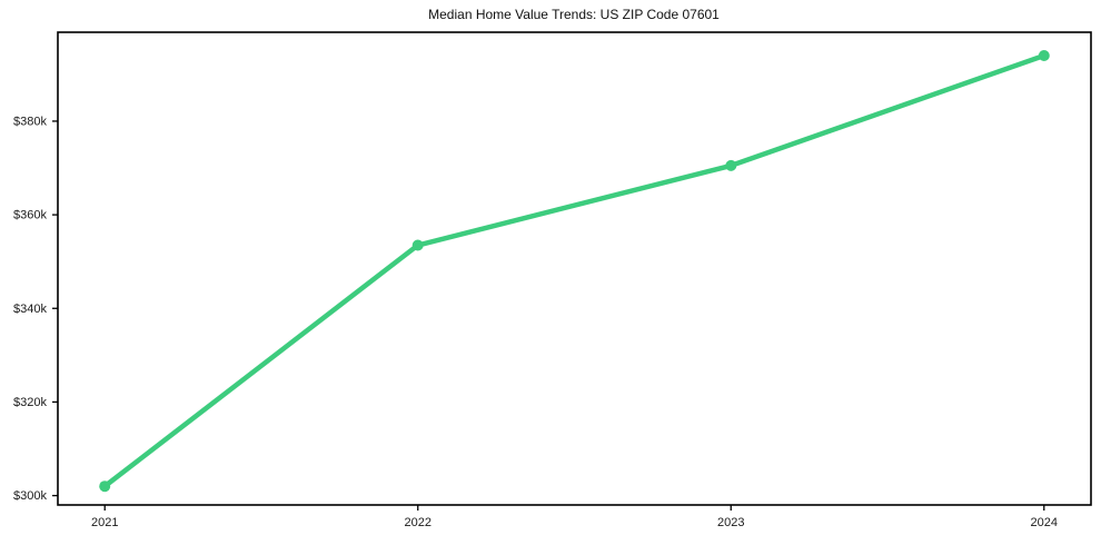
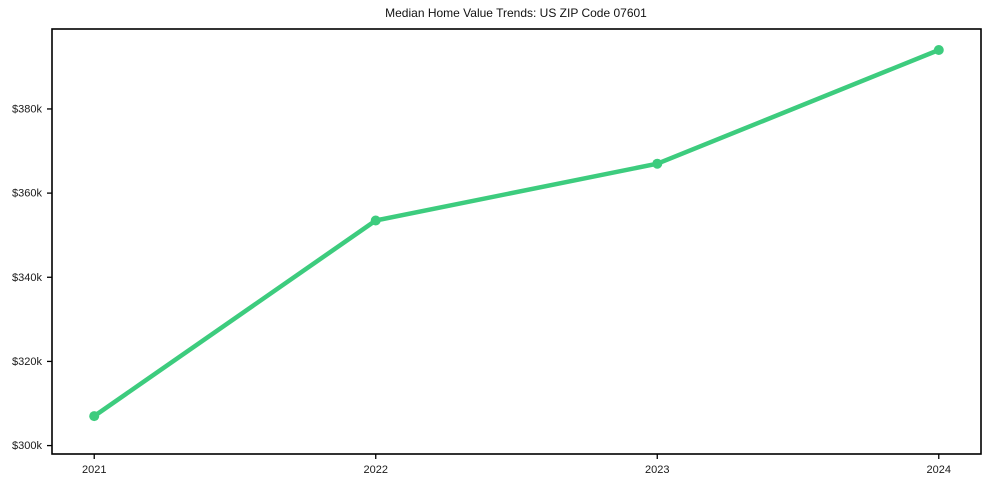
2021: $302k -> $307k
2023: $370k -> $367k
